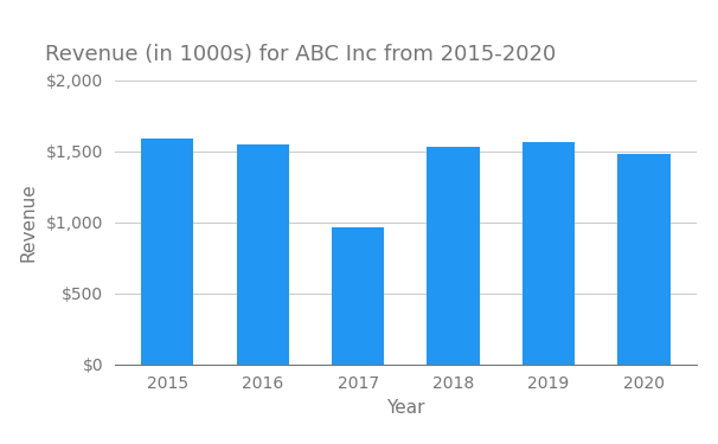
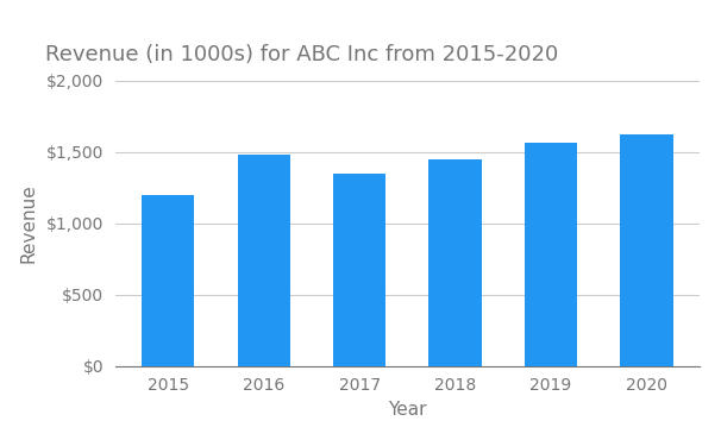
2015: $1,590 -> $1,200
2016: $1,550 -> $1,480
2017: $960 -> $1,350
2018: $1,530 -> $1,450
2020: $1,480 -> $1,620
